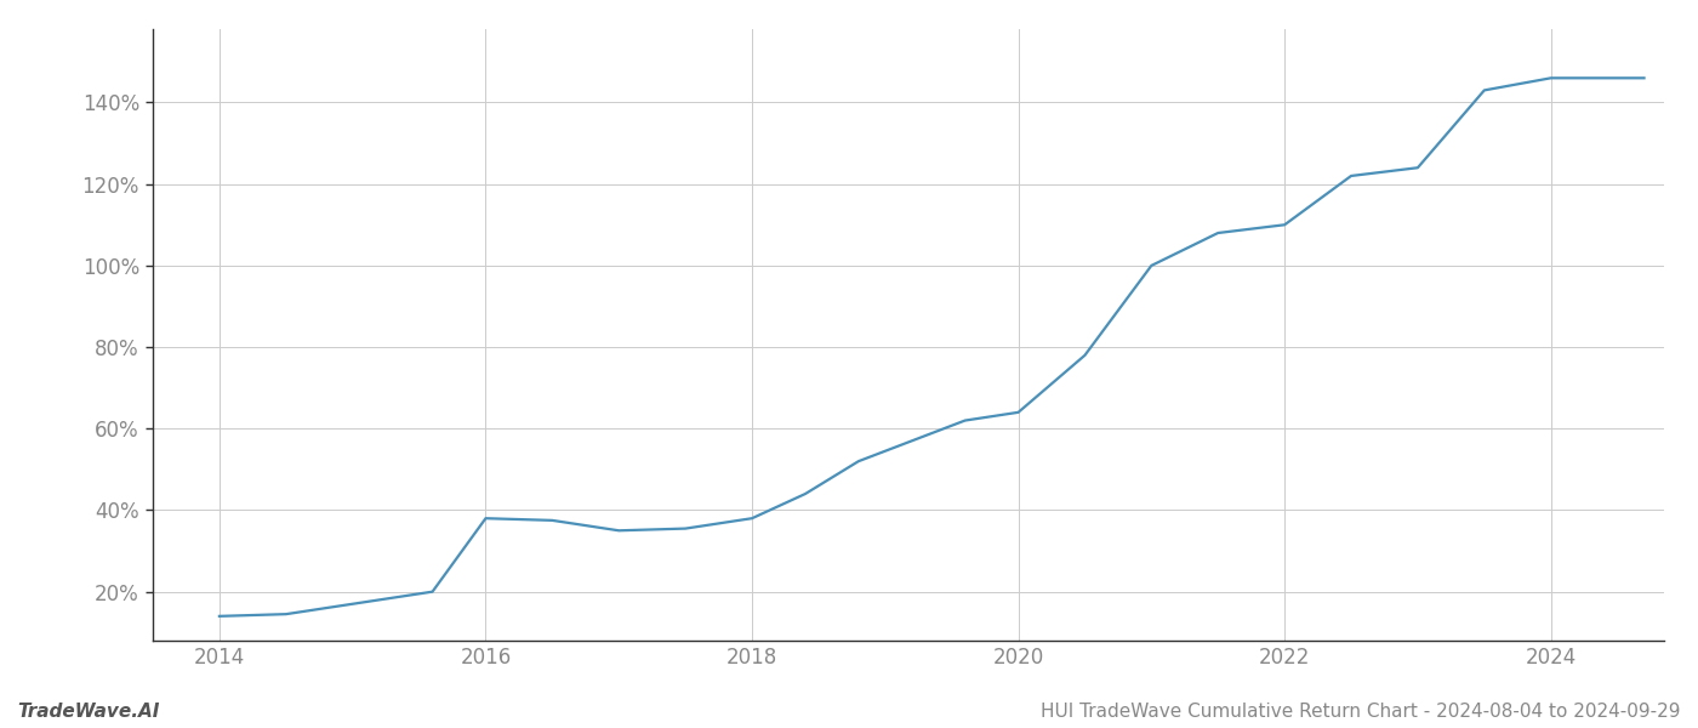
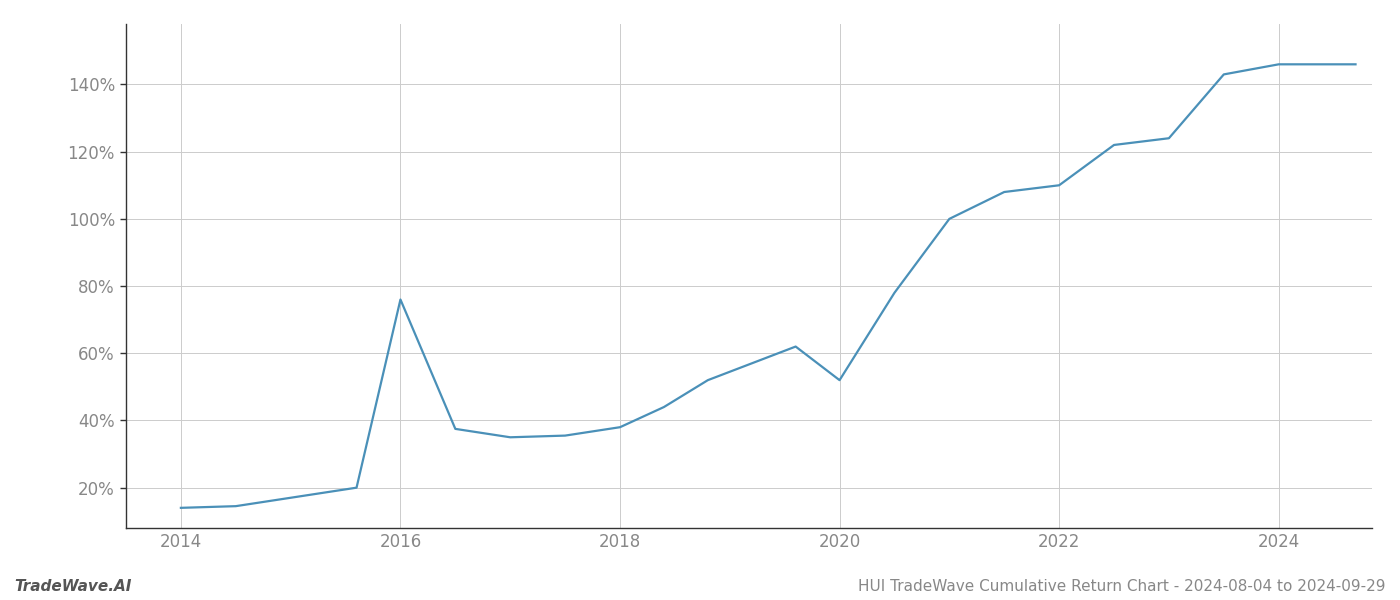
2016: 38.0% -> 76.0%
2020: 64.0% -> 52.0%
